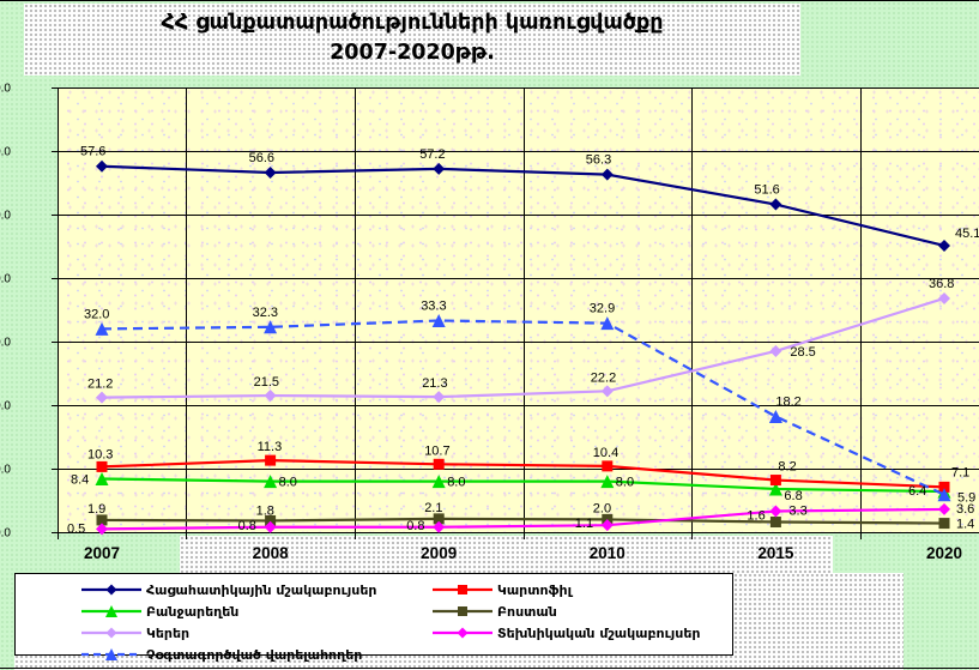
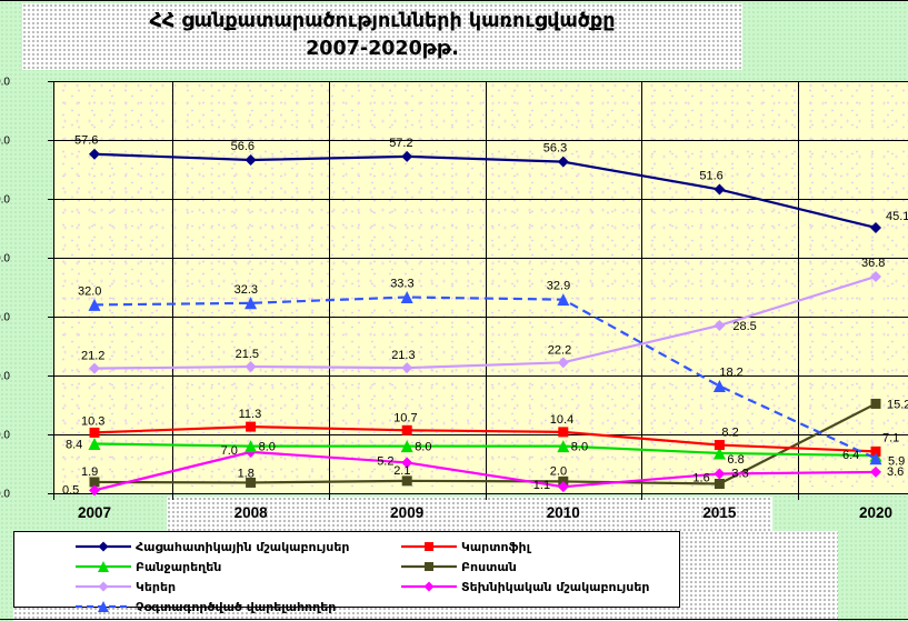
Տեխնիկական մշակաբույսեր/2008: 0.8 -> 7.0
Տեխնիկական մշակաբույսեր/2009: 0.8 -> 5.2
Բոստան/2020: 1.4 -> 15.2
